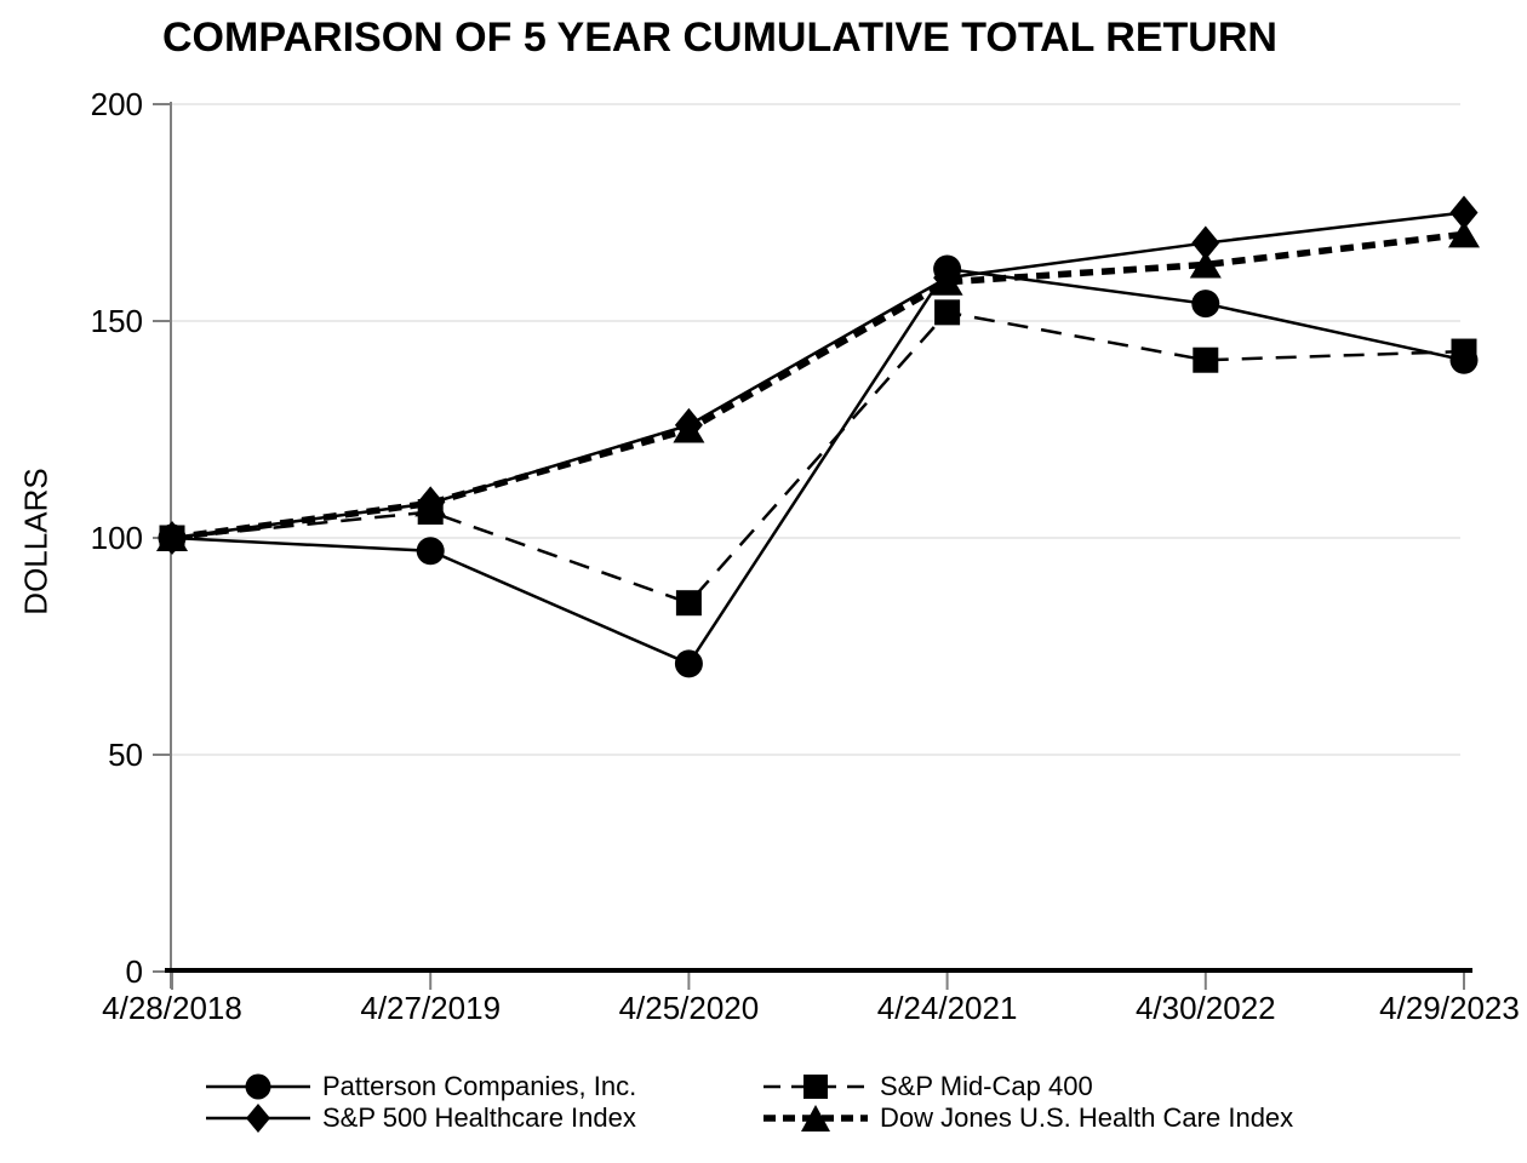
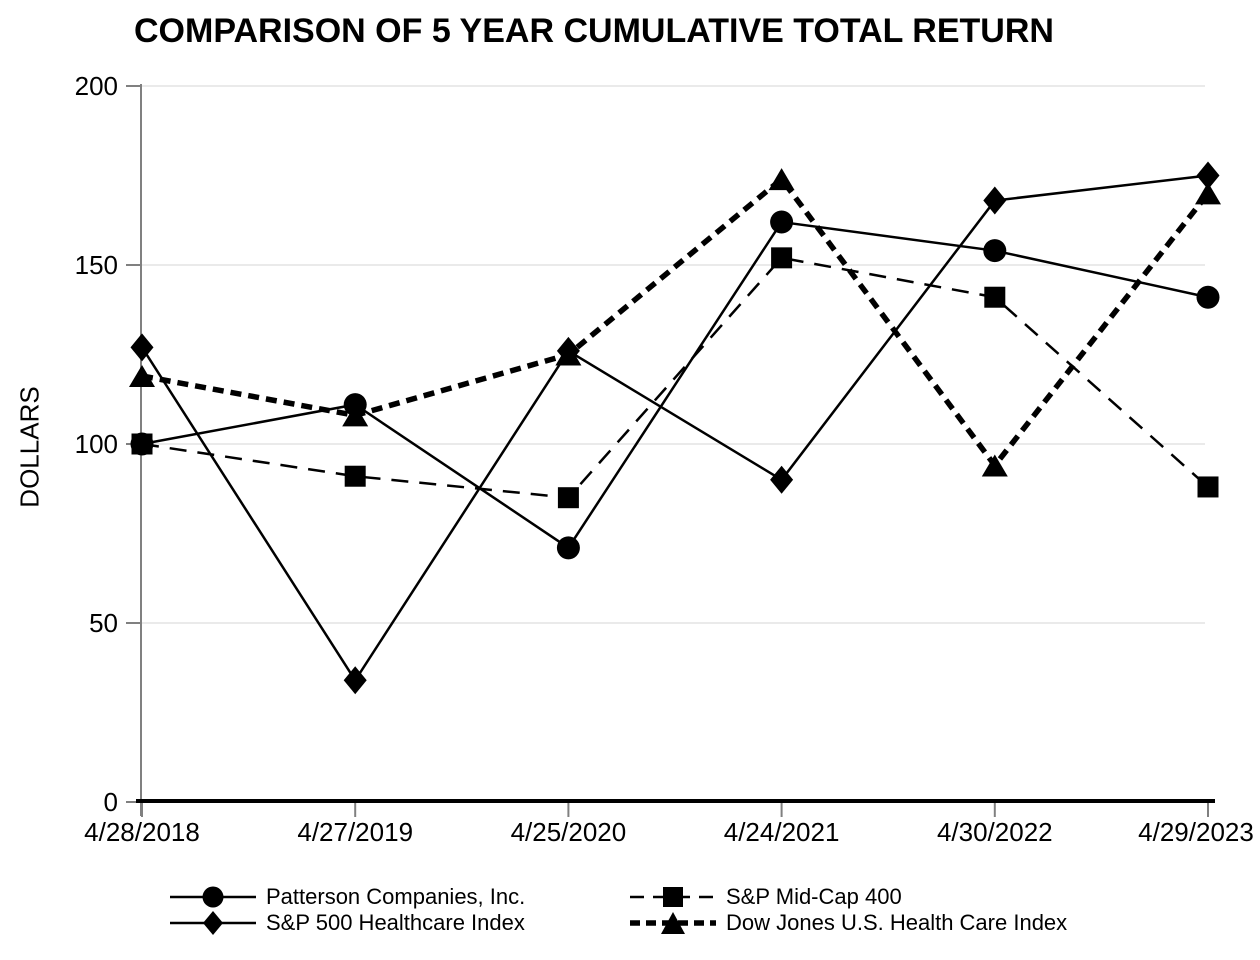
S&P 500 Healthcare Index/4/28/2018: 100 -> 127
Dow Jones U.S. Health Care Index/4/28/2018: 100 -> 119
Patterson Companies, Inc./4/27/2019: 97 -> 111
S&P Mid-Cap 400/4/27/2019: 106 -> 91
S&P 500 Healthcare Index/4/27/2019: 108 -> 34
S&P 500 Healthcare Index/4/24/2021: 160 -> 90
Dow Jones U.S. Health Care Index/4/24/2021: 159 -> 174
Dow Jones U.S. Health Care Index/4/30/2022: 163 -> 94
S&P Mid-Cap 400/4/29/2023: 143 -> 88
